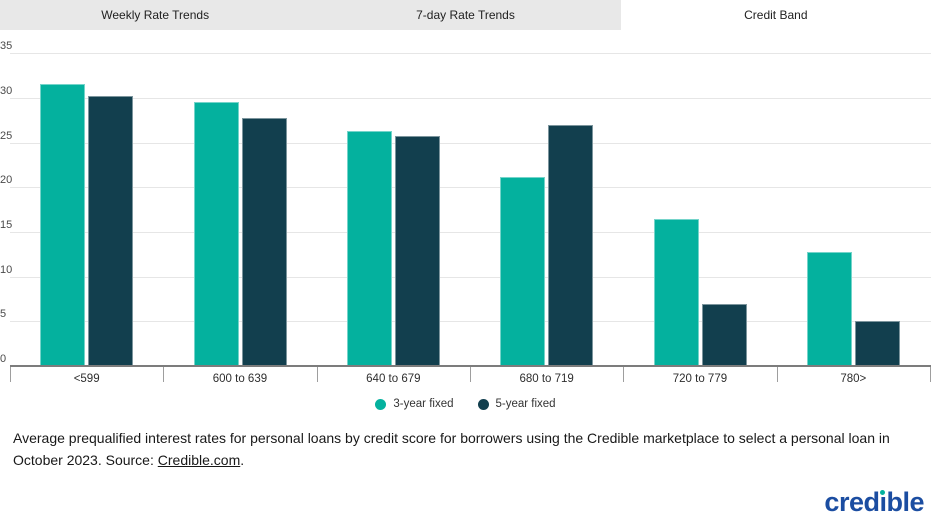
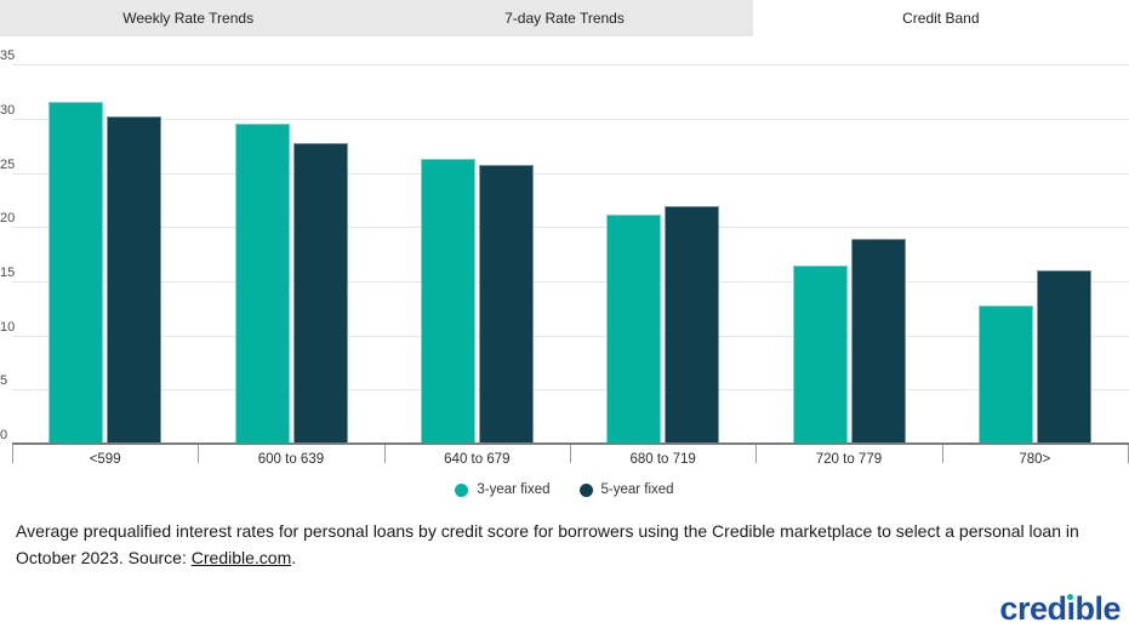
5-year fixed/680 to 719: 27 -> 22
5-year fixed/720 to 779: 7 -> 19
5-year fixed/780>: 5 -> 16
